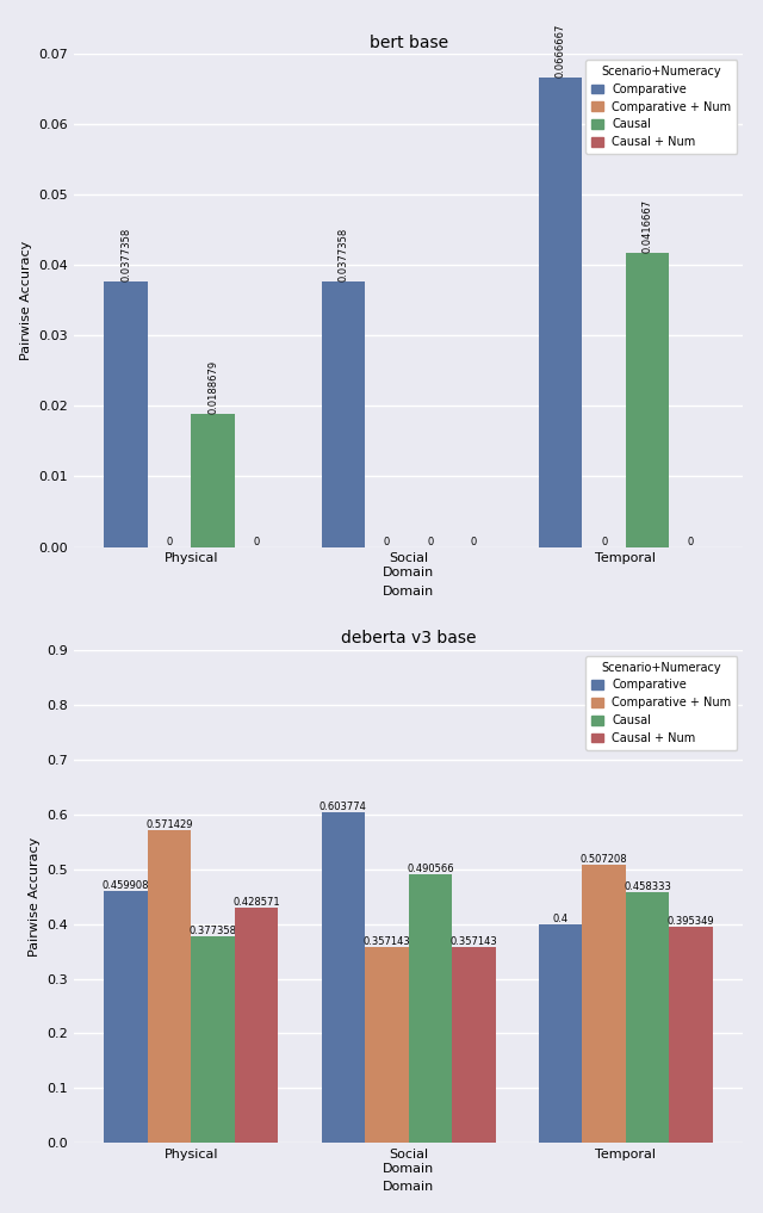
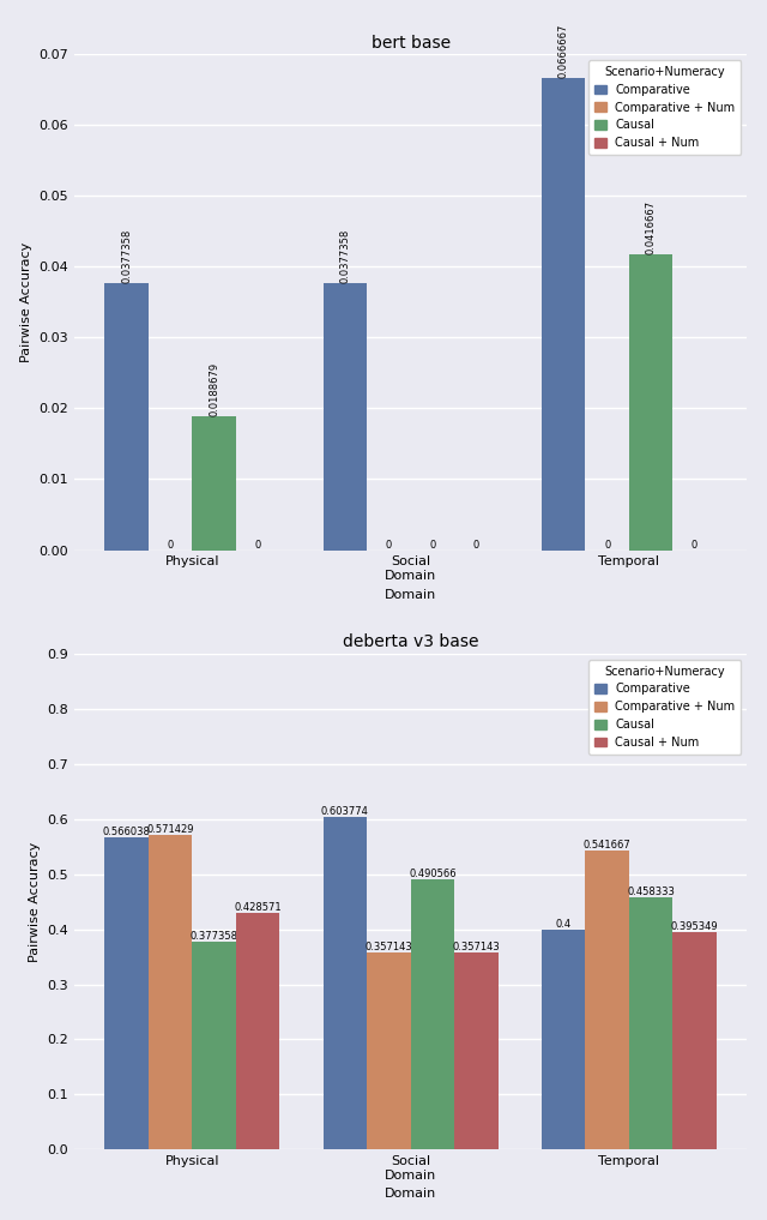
deberta v3 base/Comparative/Physical: 0.459908 -> 0.566038
deberta v3 base/Comparative + Num/Temporal: 0.507208 -> 0.541667
